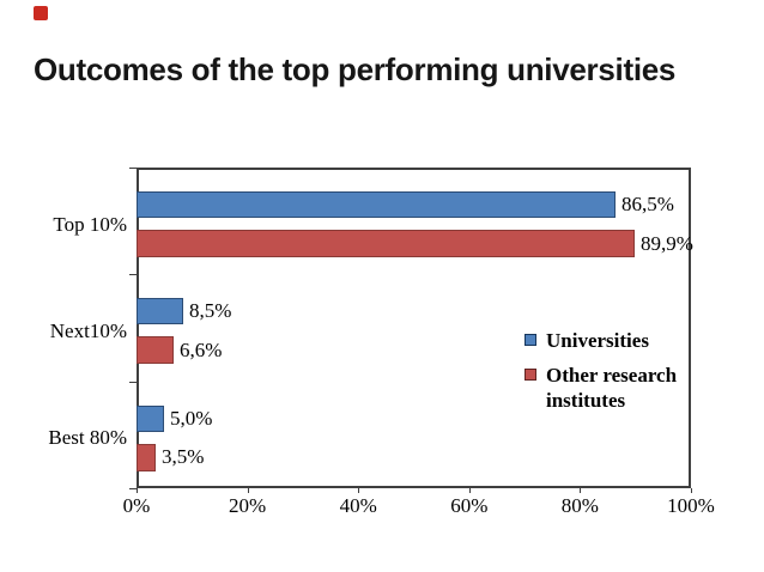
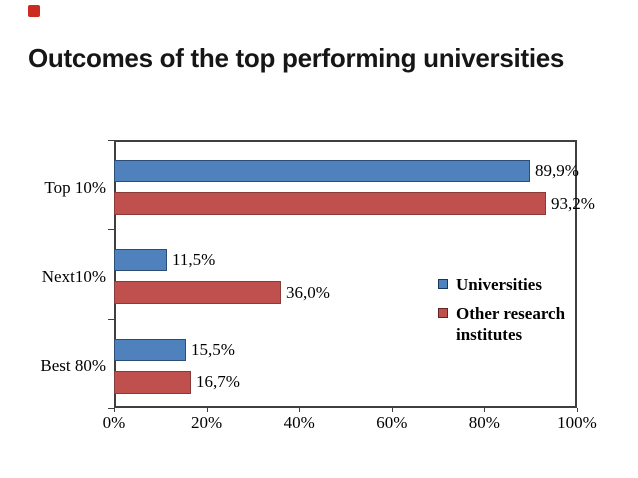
Universities/Top 10%: 86,5% -> 89,9%
Other research institutes/Top 10%: 89,9% -> 93,2%
Universities/Next10%: 8,5% -> 11,5%
Other research institutes/Next10%: 6,6% -> 36,0%
Universities/Best 80%: 5,0% -> 15,5%
Other research institutes/Best 80%: 3,5% -> 16,7%
